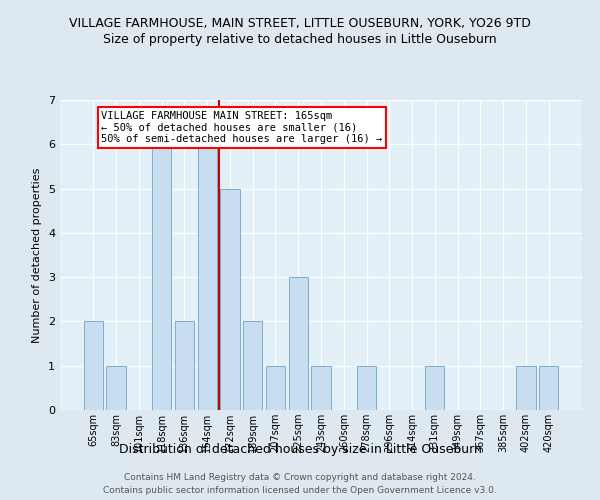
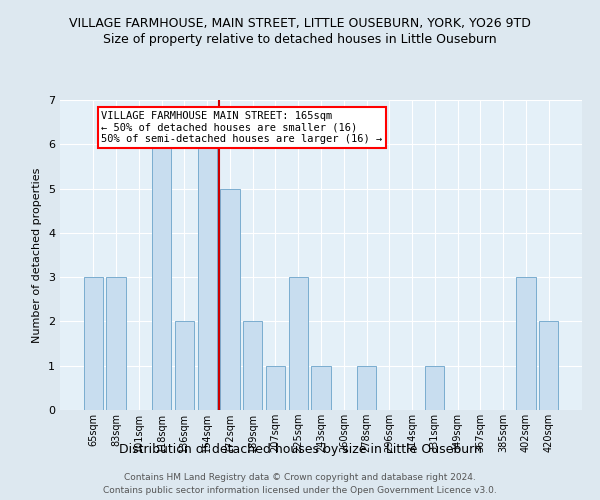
65sqm: 2 -> 3
83sqm: 1 -> 3
402sqm: 1 -> 3
420sqm: 1 -> 2
